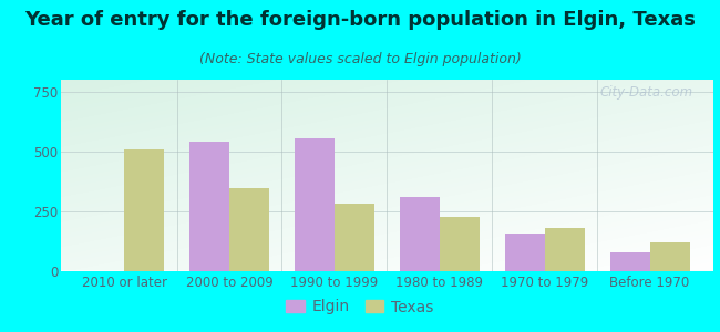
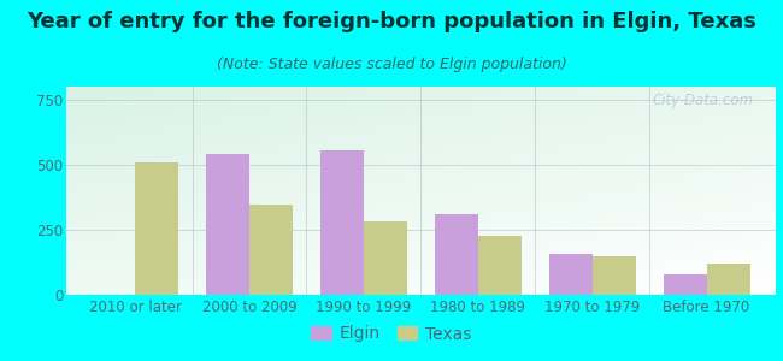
Texas/1970 to 1979: 180 -> 145
